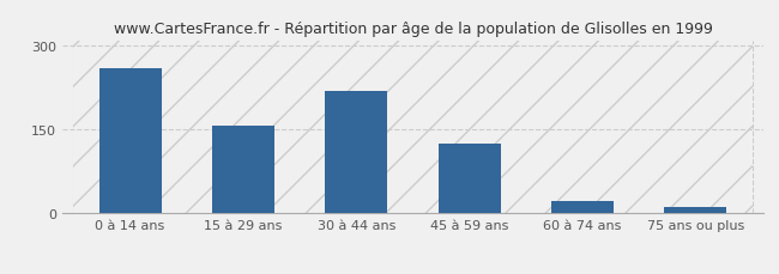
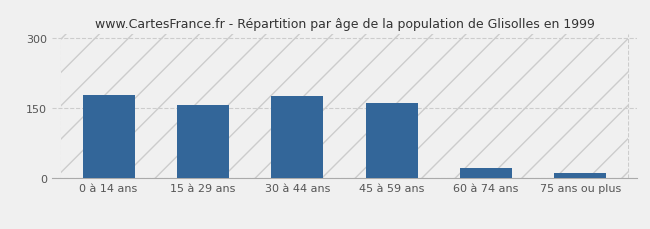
0 à 14 ans: 260 -> 178
30 à 44 ans: 220 -> 176
45 à 59 ans: 125 -> 162
